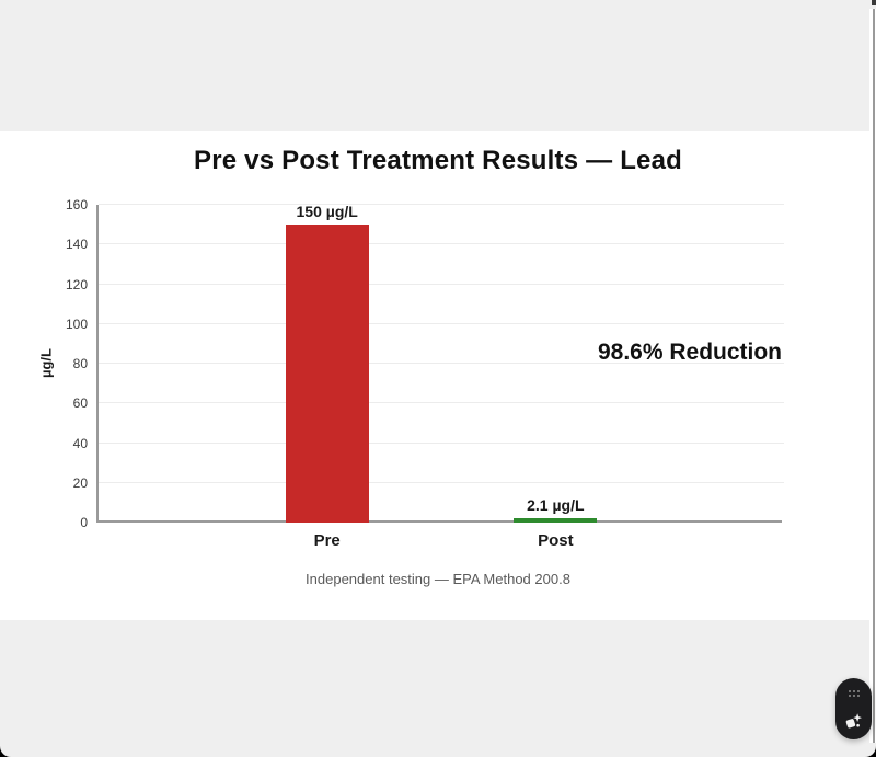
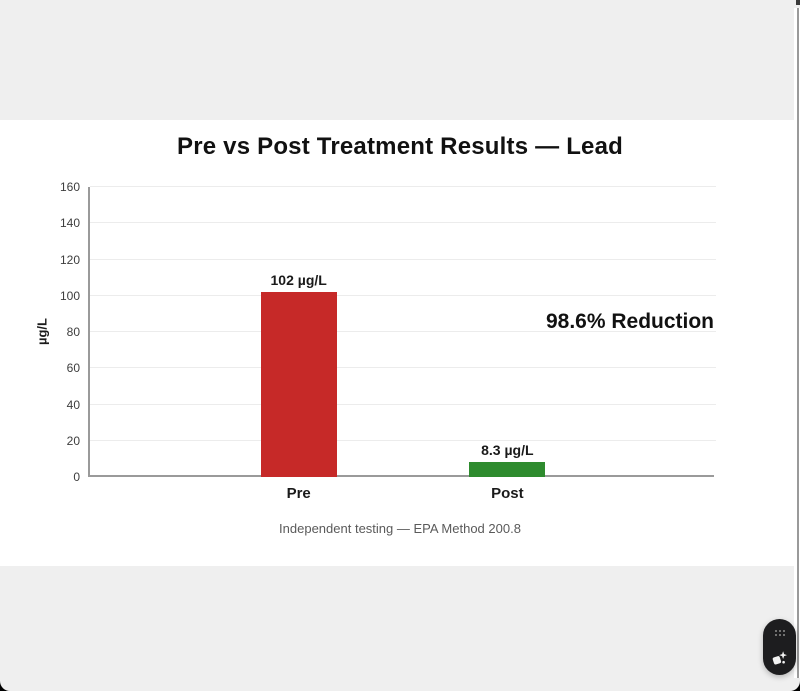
Pre: 150 -> 102
Post: 2.1 -> 8.3
